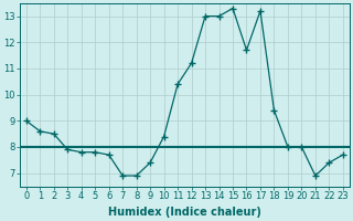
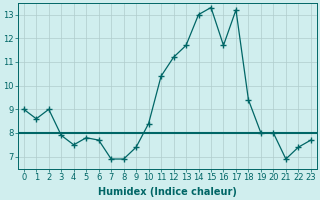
2: 8.5 -> 9.0
4: 7.8 -> 7.5
13: 13.0 -> 11.7
